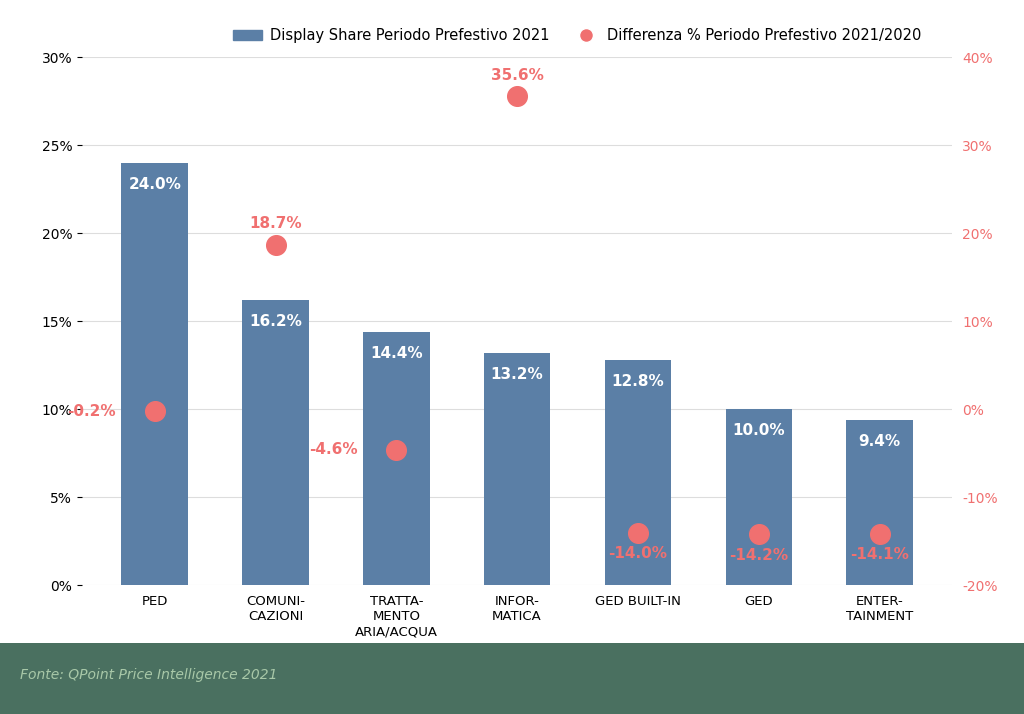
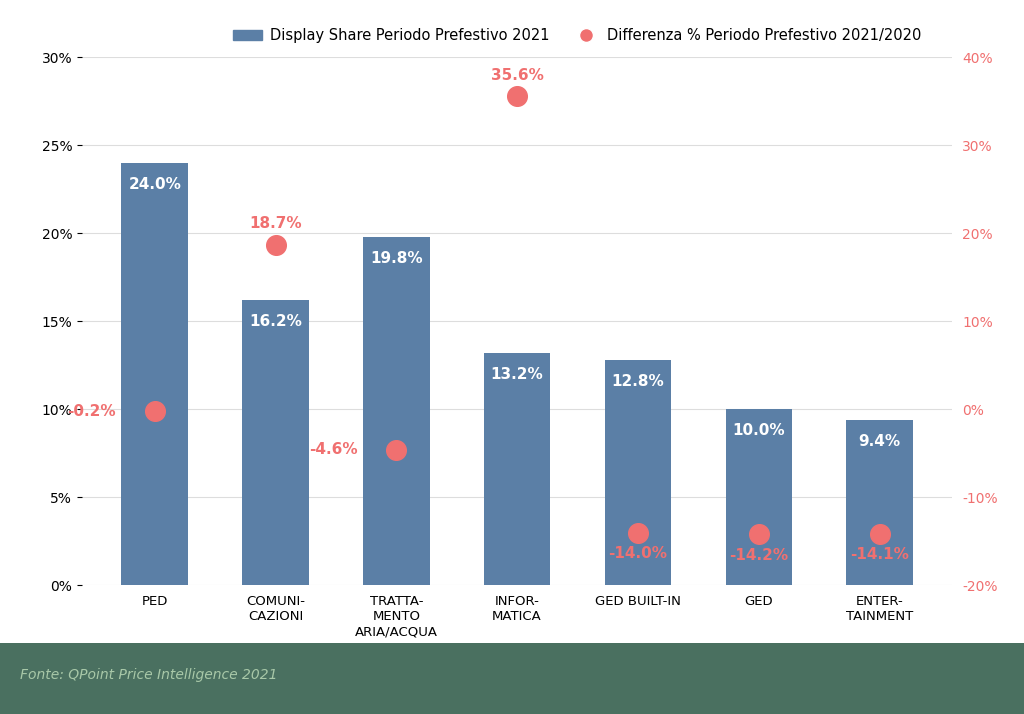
Display Share Periodo Prefestivo 2021/TRATTA- MENTO ARIA/ACQUA: 14.4% -> 19.8%
